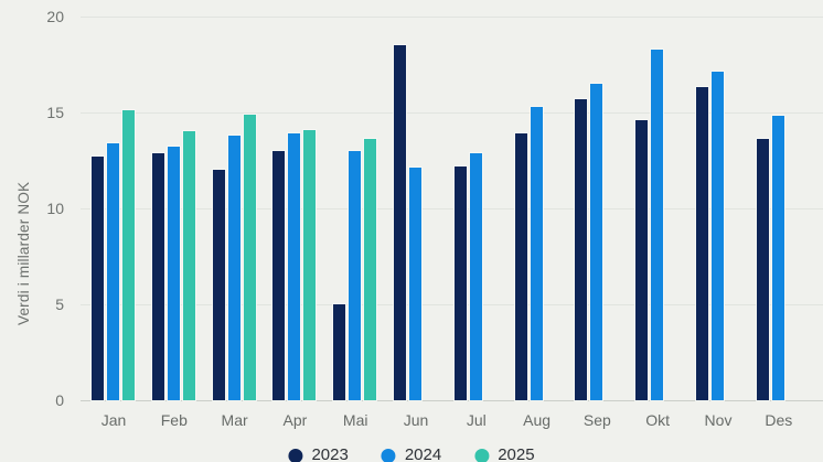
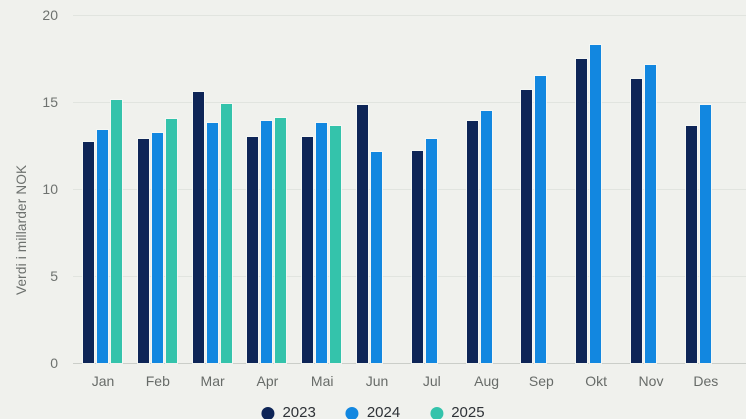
2023/Mar: 12.0 -> 15.6
2023/Mai: 5.0 -> 13.0
2024/Mai: 13.0 -> 13.8
2023/Jun: 18.5 -> 14.8
2024/Aug: 15.3 -> 14.5
2023/Okt: 14.6 -> 17.5
